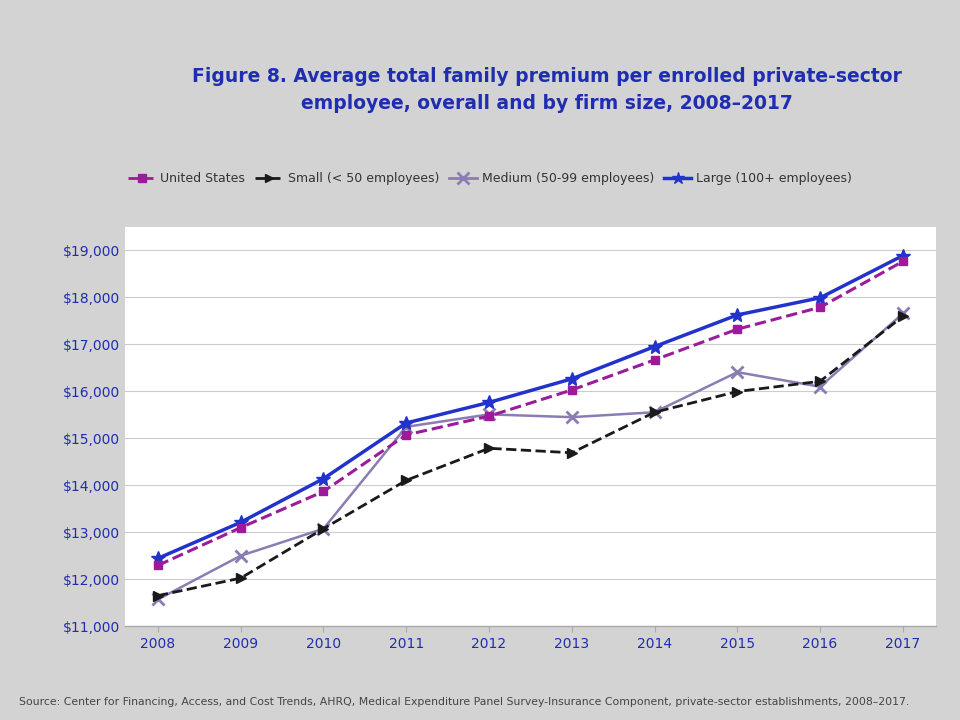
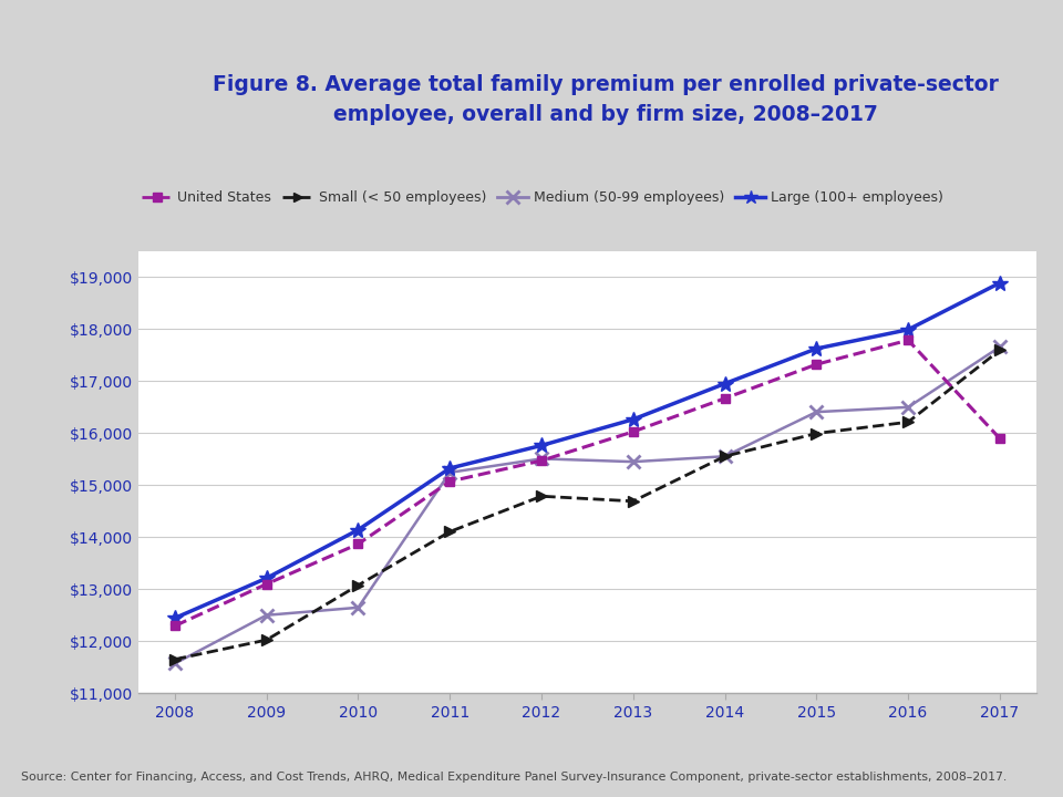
Medium (50-99 employees)/2010: $13,080 -> $12,650
Medium (50-99 employees)/2016: $16,100 -> $16,500
United States/2017: $18,760 -> $15,900
